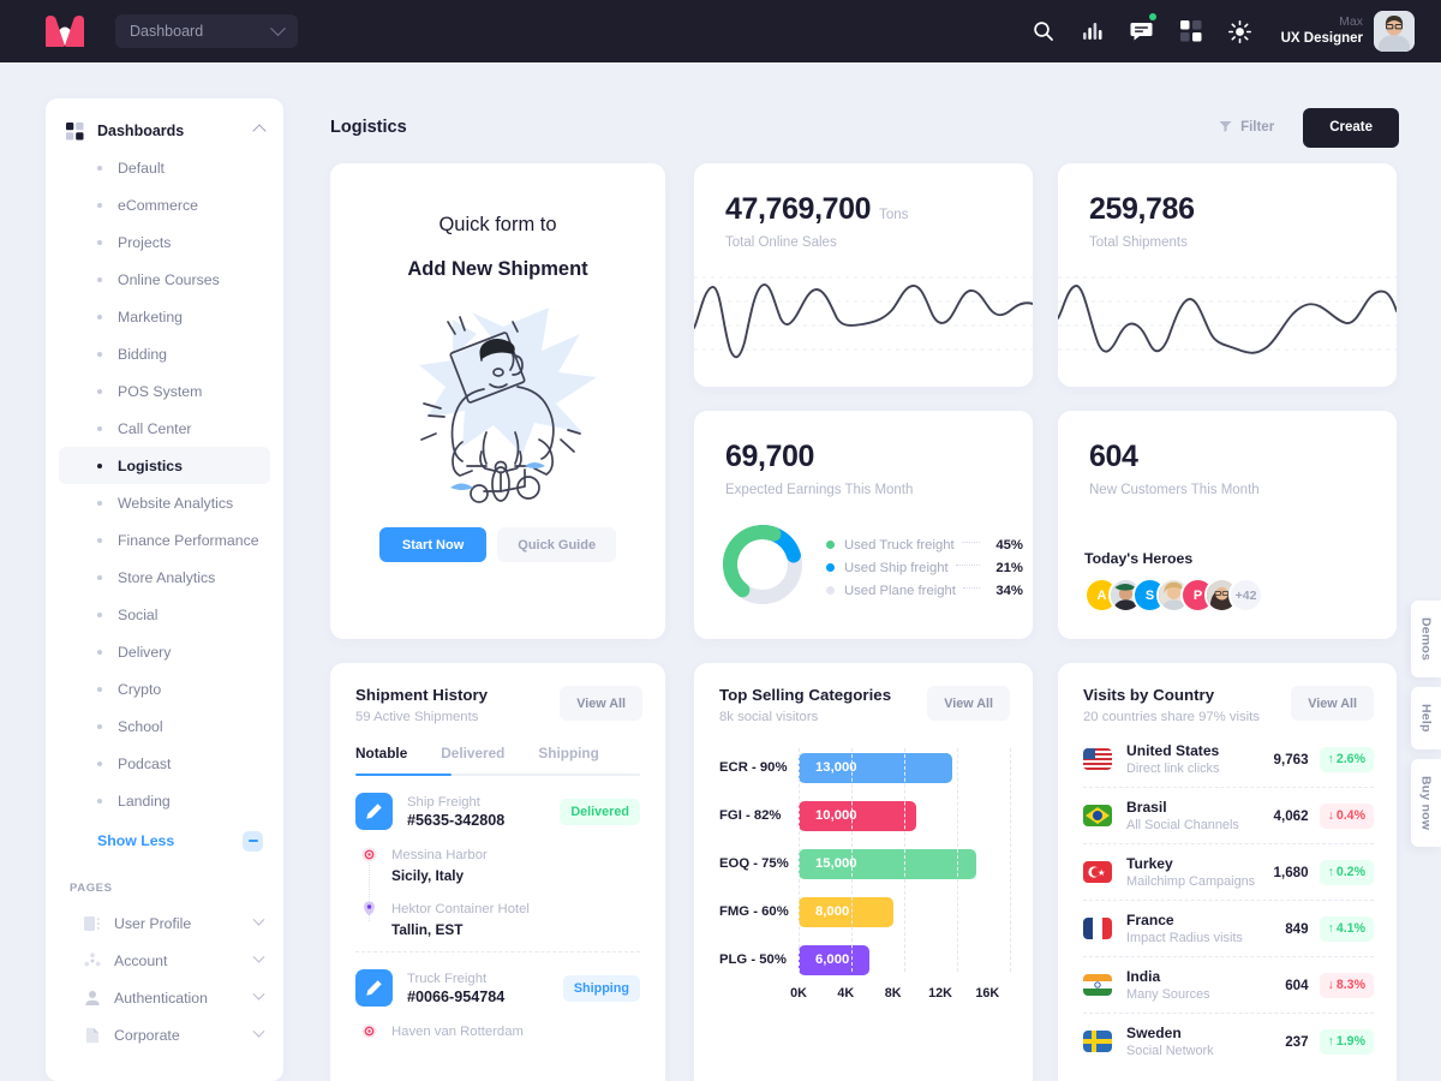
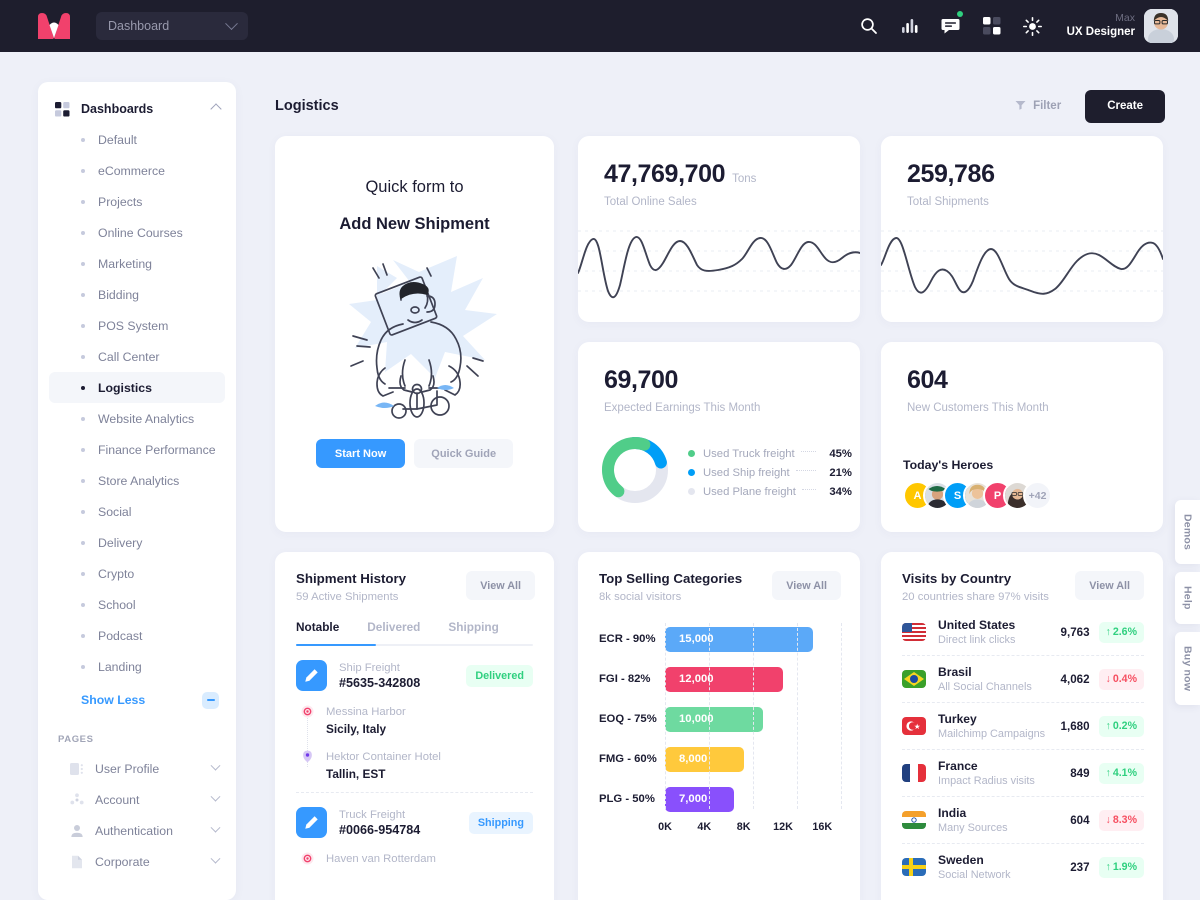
ECR - 90%: 13,000 -> 15,000
FGI - 82%: 10,000 -> 12,000
EOQ - 75%: 15,000 -> 10,000
PLG - 50%: 6,000 -> 7,000
